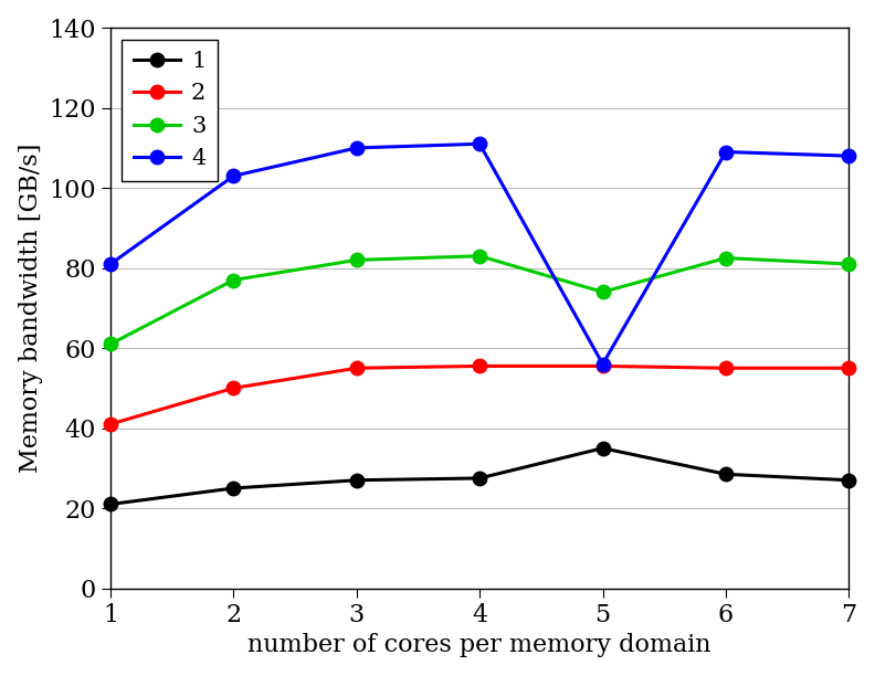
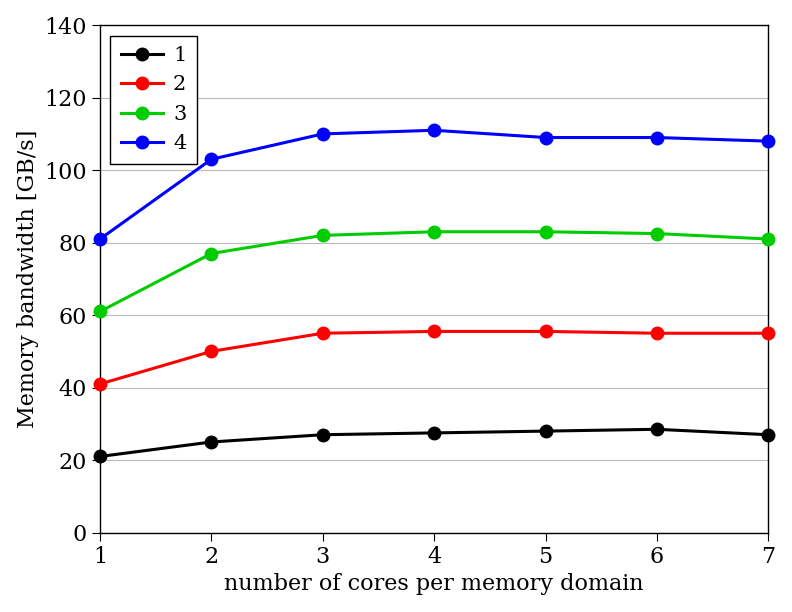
1/5: 35.0 -> 28.0
3/5: 74.0 -> 83.0
4/5: 56 -> 109
